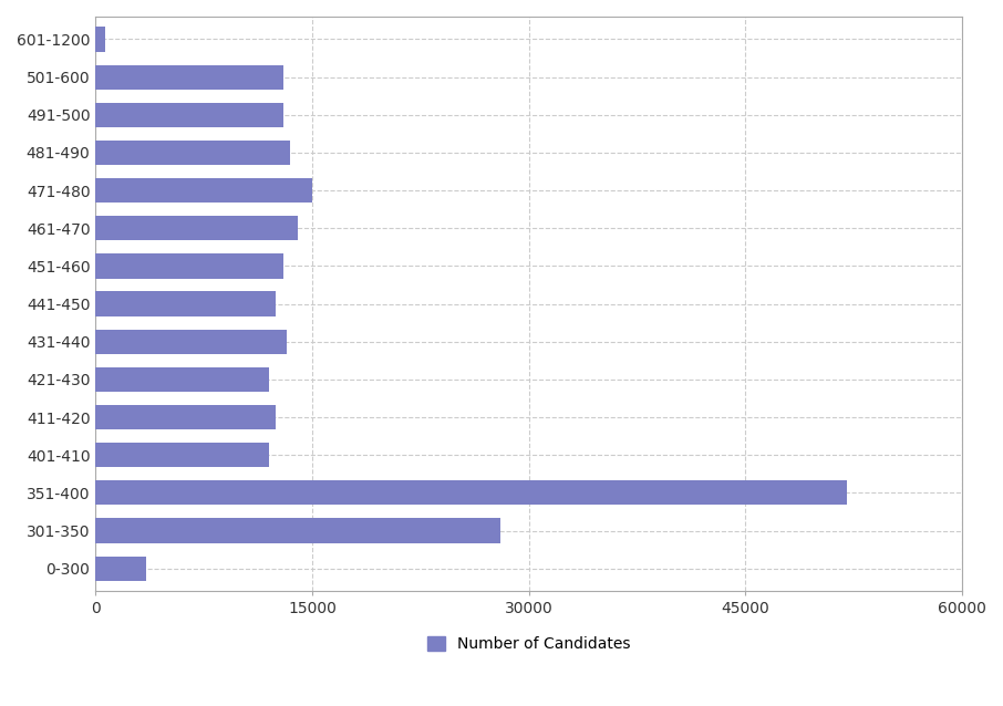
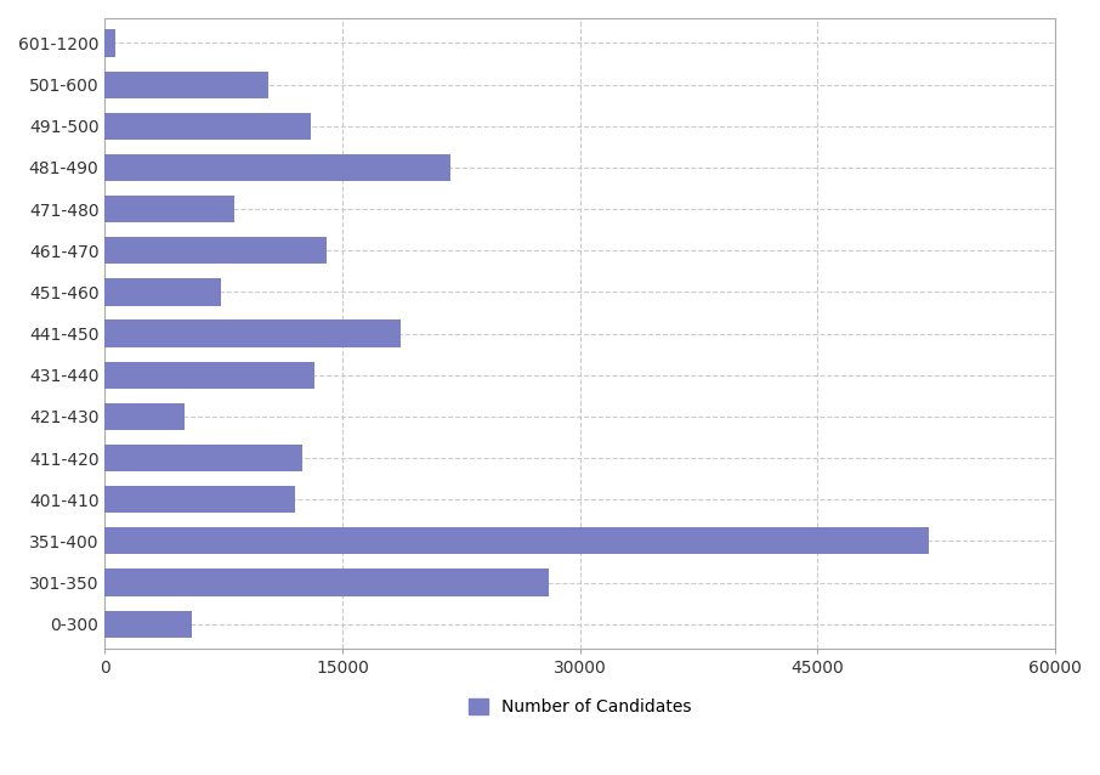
501-600: 13000 -> 10300
481-490: 13500 -> 21800
471-480: 15000 -> 8200
451-460: 13000 -> 7300
441-450: 12500 -> 18700
421-430: 12000 -> 5000
0-300: 3500 -> 5500
